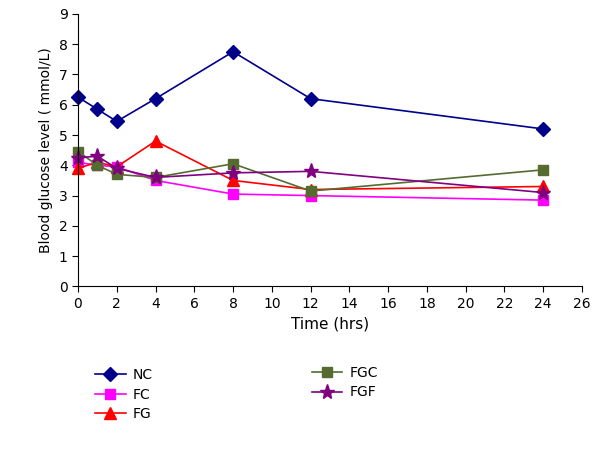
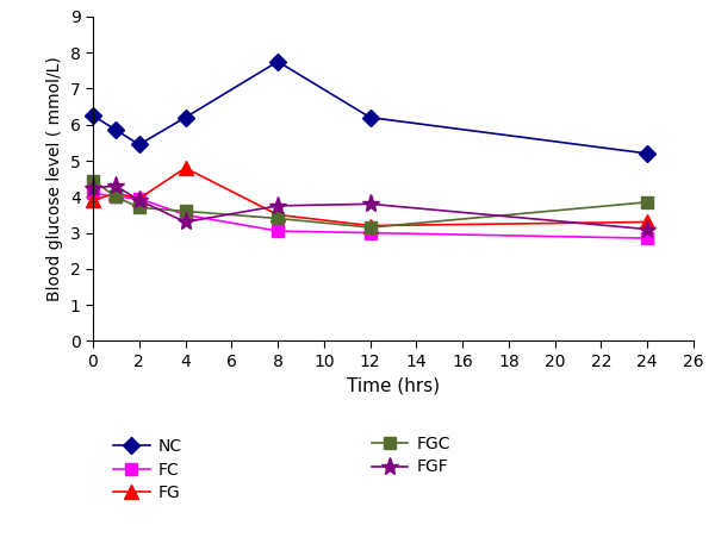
FGF/4: 3.60 -> 3.30
FGC/8: 4.05 -> 3.40
